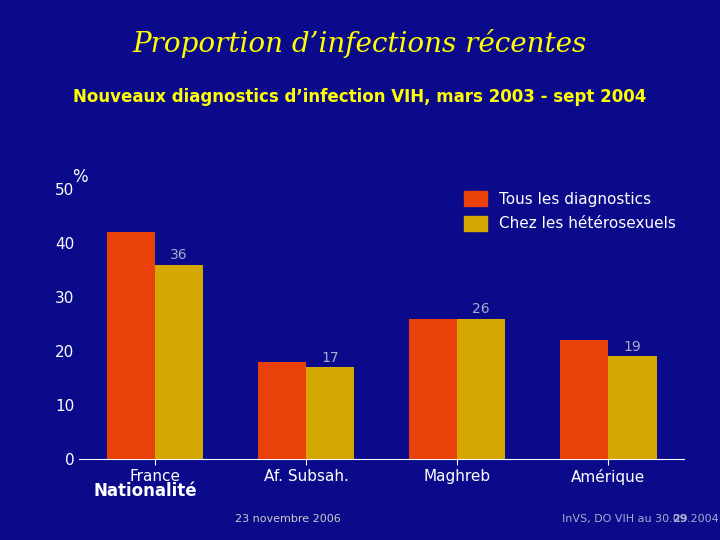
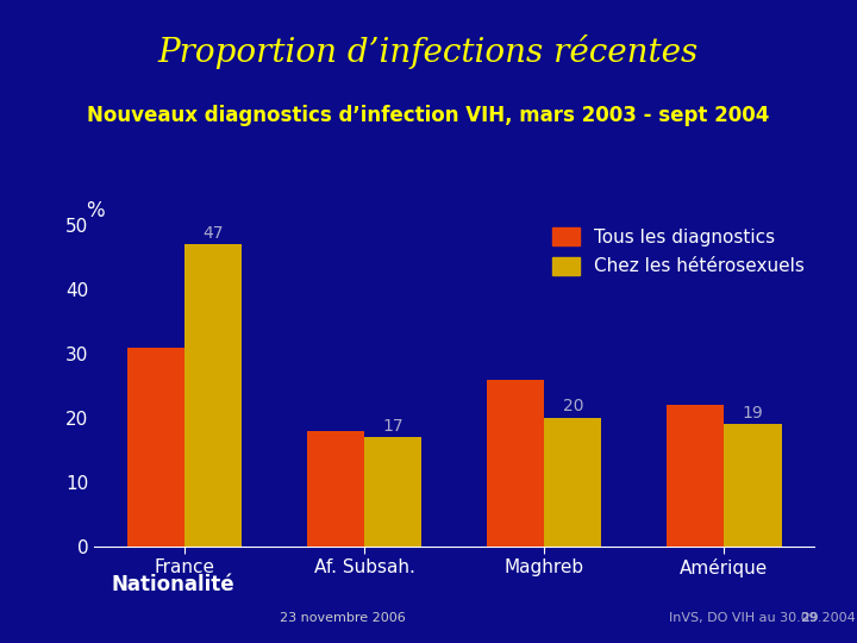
Tous les diagnostics/France: 42 -> 31
Chez les hétérosexuels/France: 36 -> 47
Chez les hétérosexuels/Maghreb: 26 -> 20
